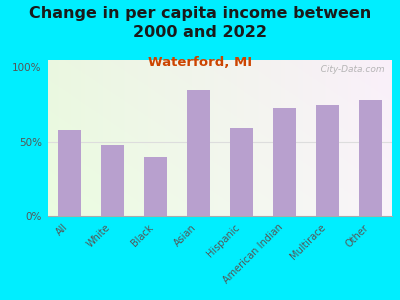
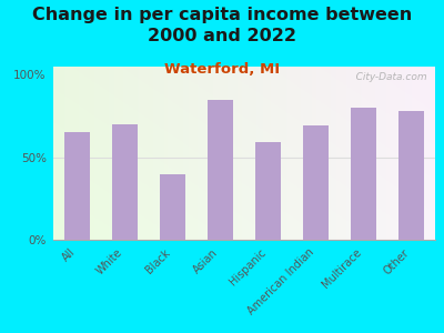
All: 58% -> 65%
White: 48% -> 70%
American Indian: 73% -> 69%
Multirace: 75% -> 80%
